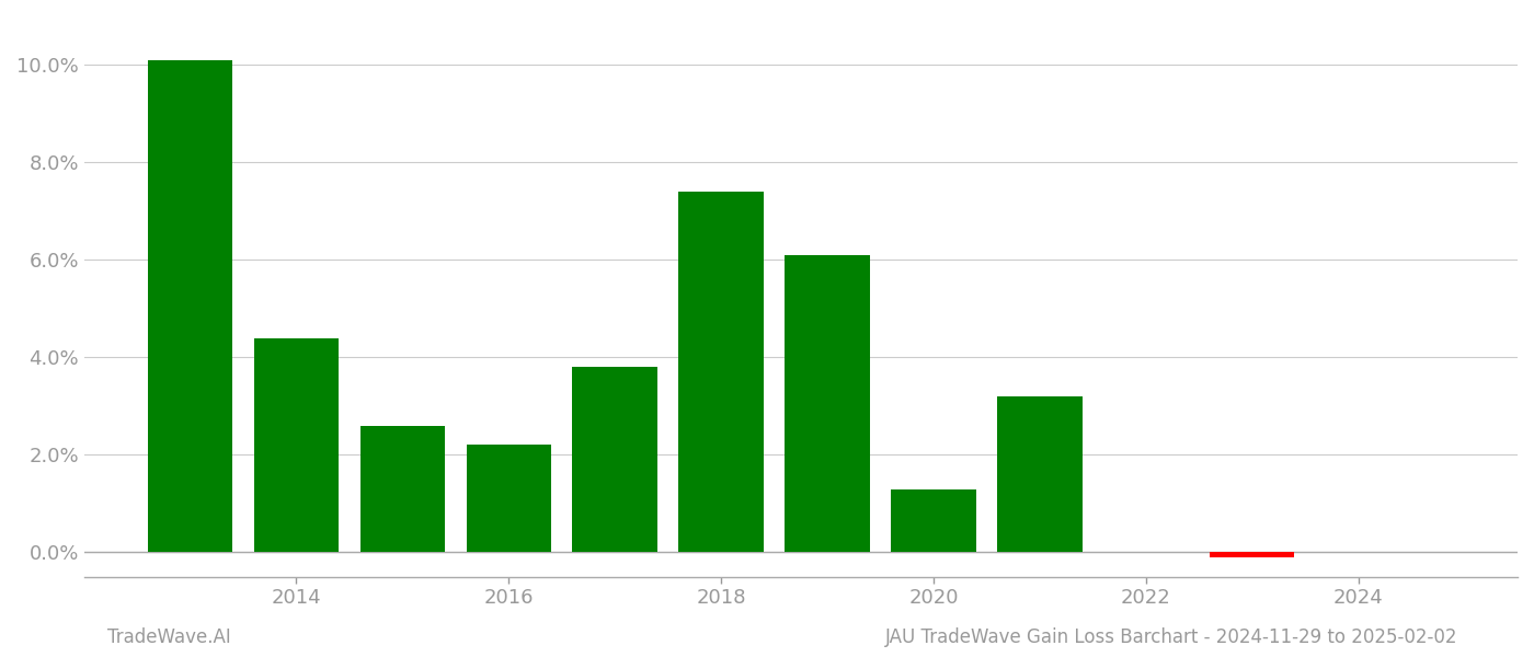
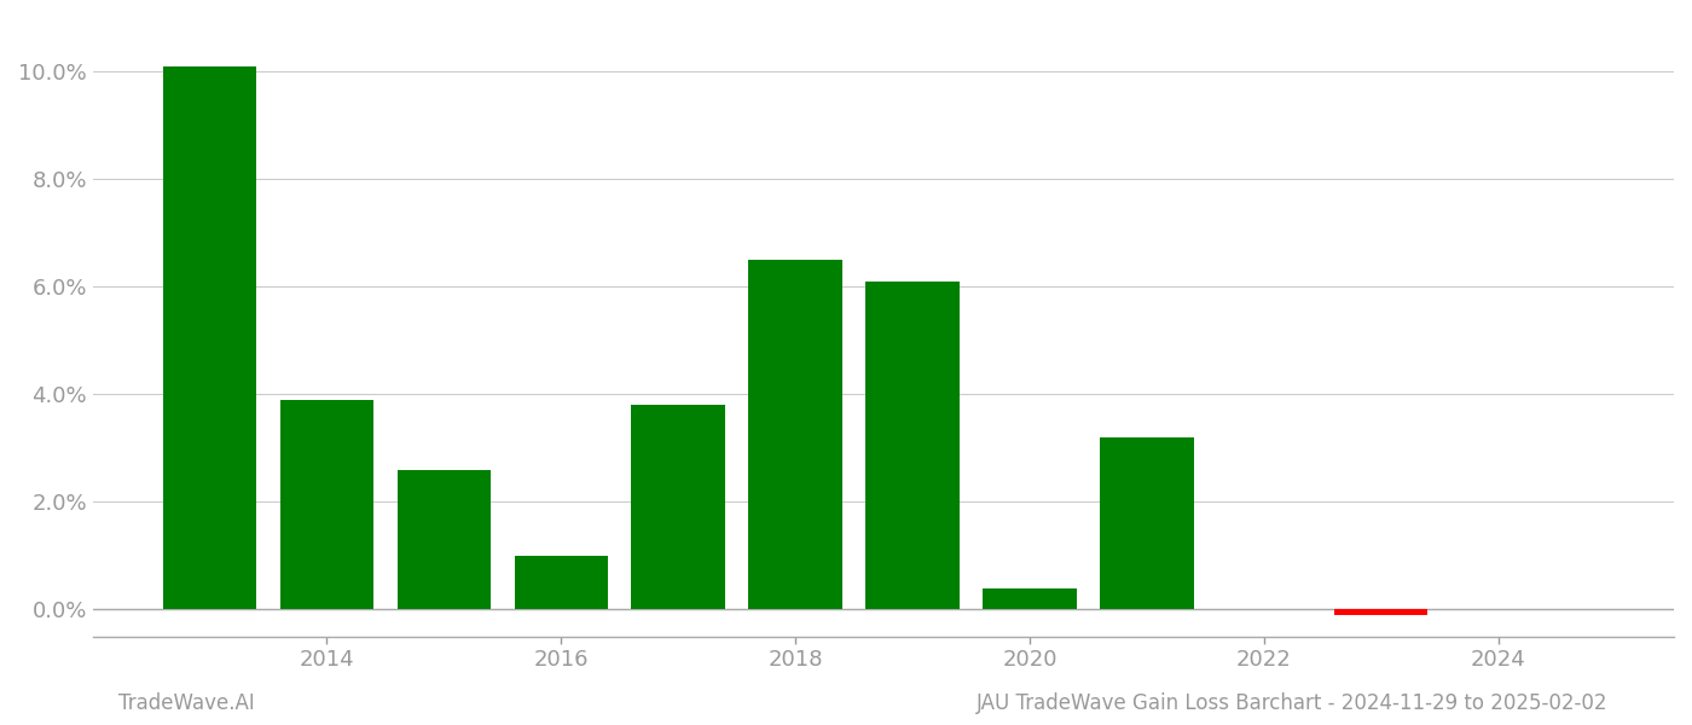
2014: 4.4% -> 3.9%
2016: 2.2% -> 1.0%
2018: 7.4% -> 6.5%
2020: 1.3% -> 0.4%
